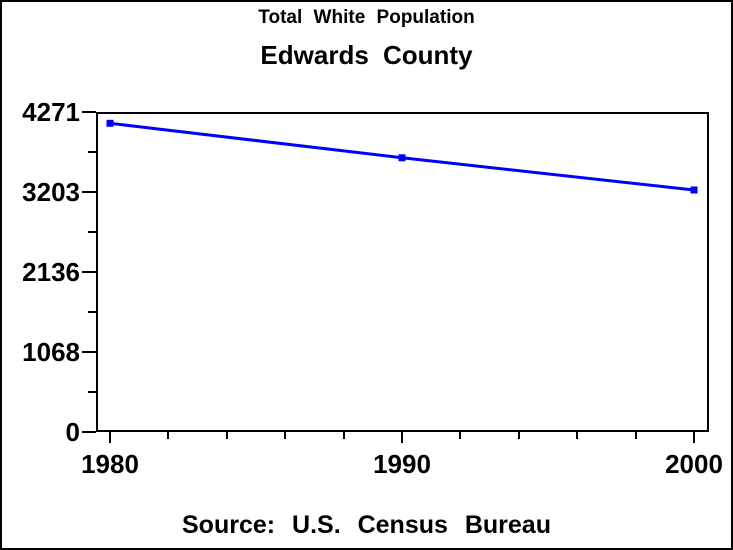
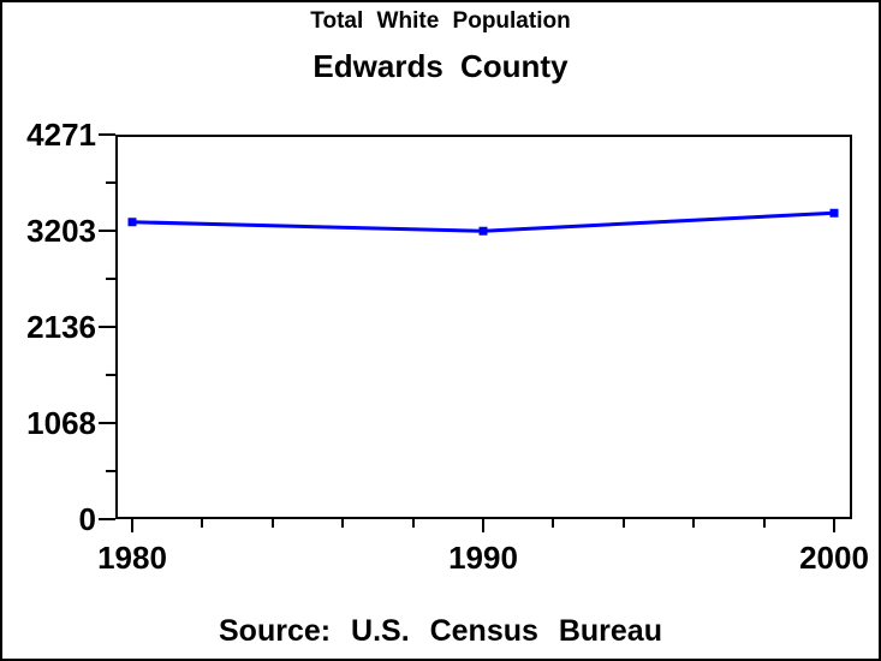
1980: 4100 -> 3300
1990: 3700 -> 3200
2000: 3200 -> 3400
